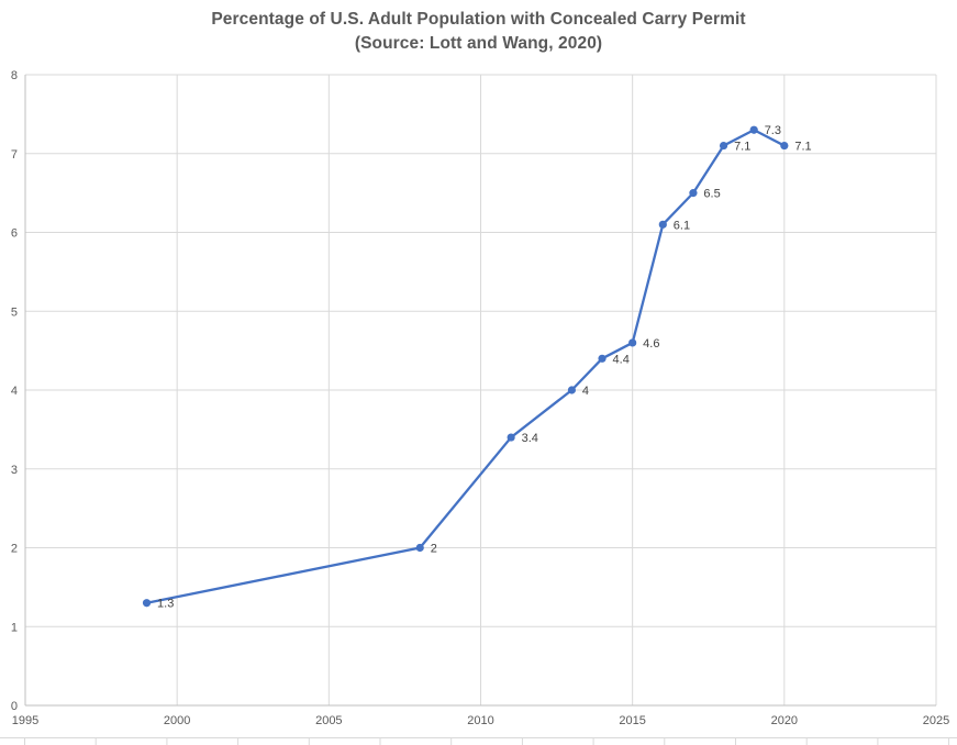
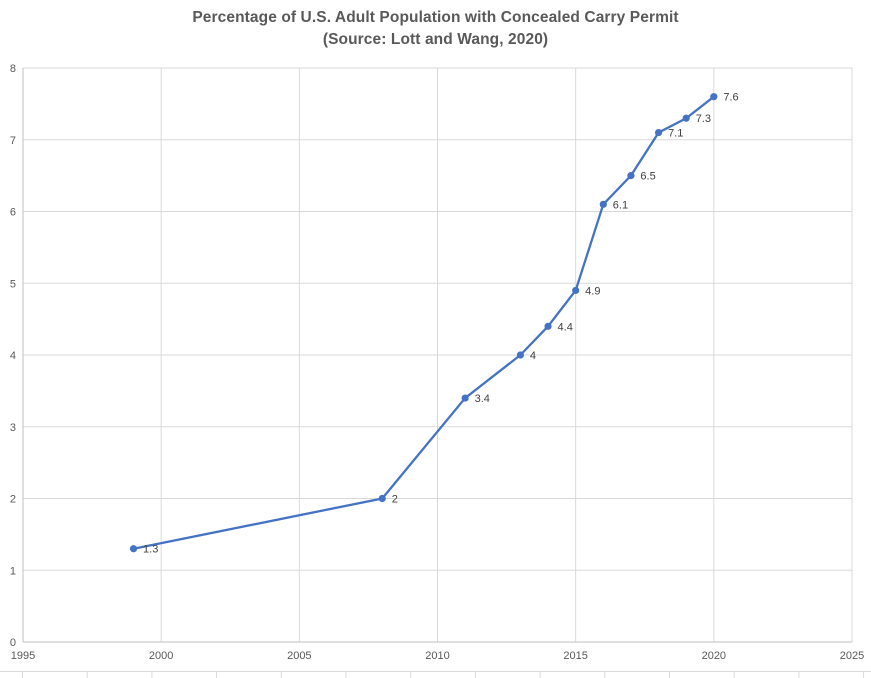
2015: 4.6 -> 4.9
2020: 7.1 -> 7.6
